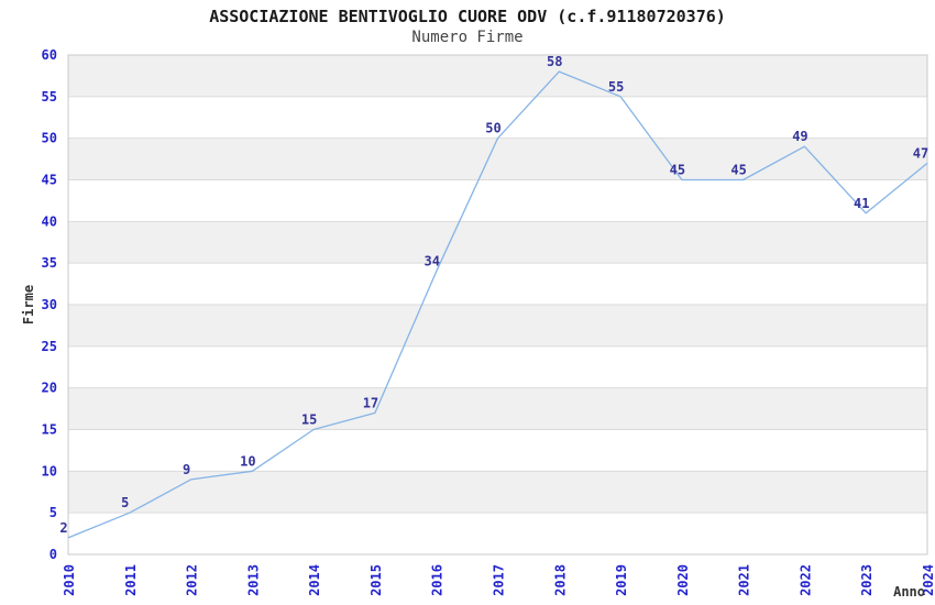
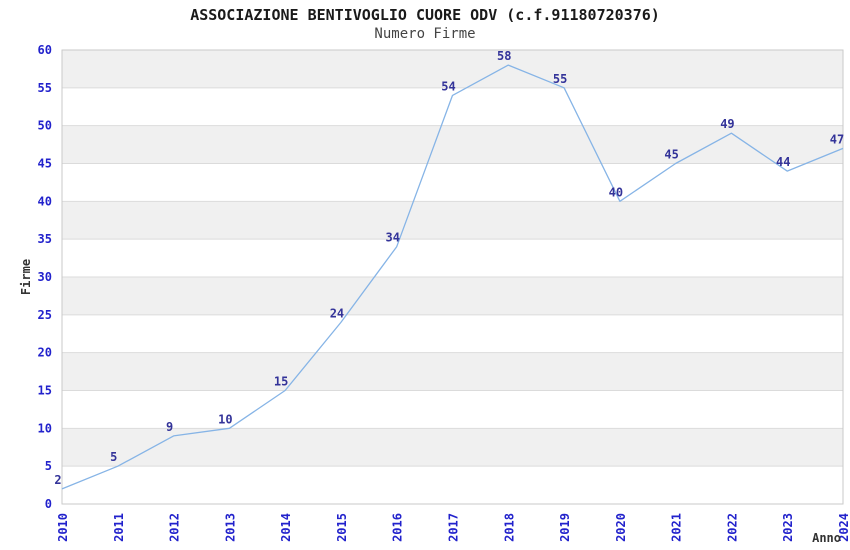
2015: 17 -> 24
2017: 50 -> 54
2020: 45 -> 40
2023: 41 -> 44
